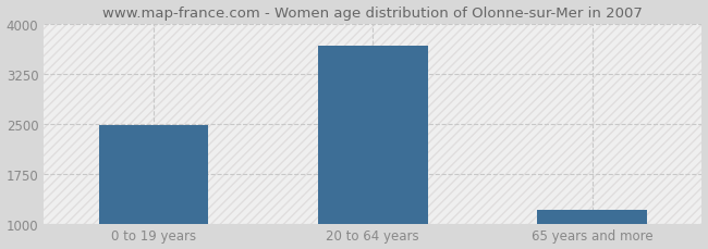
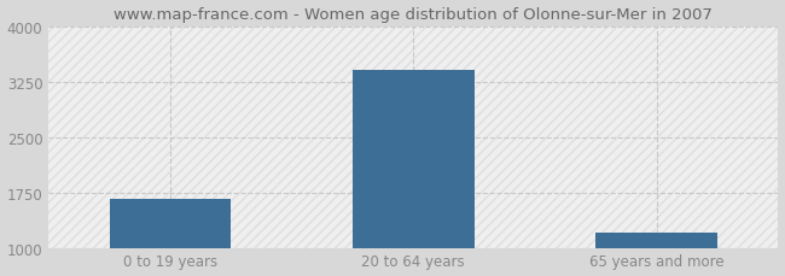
0 to 19 years: 2480 -> 1660
20 to 64 years: 3660 -> 3400
